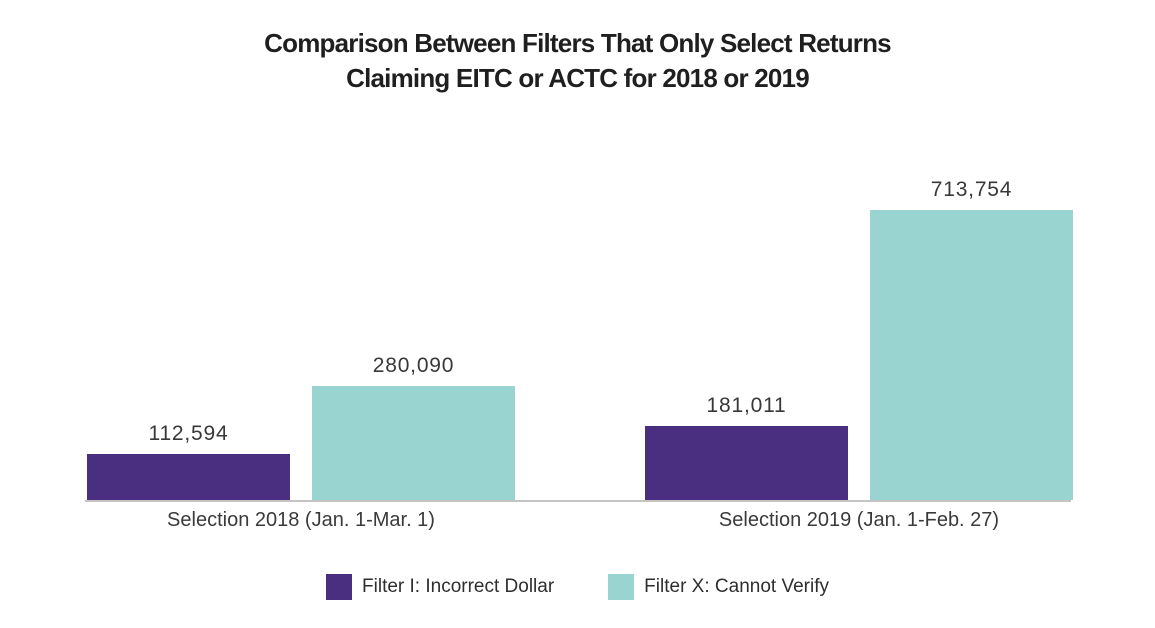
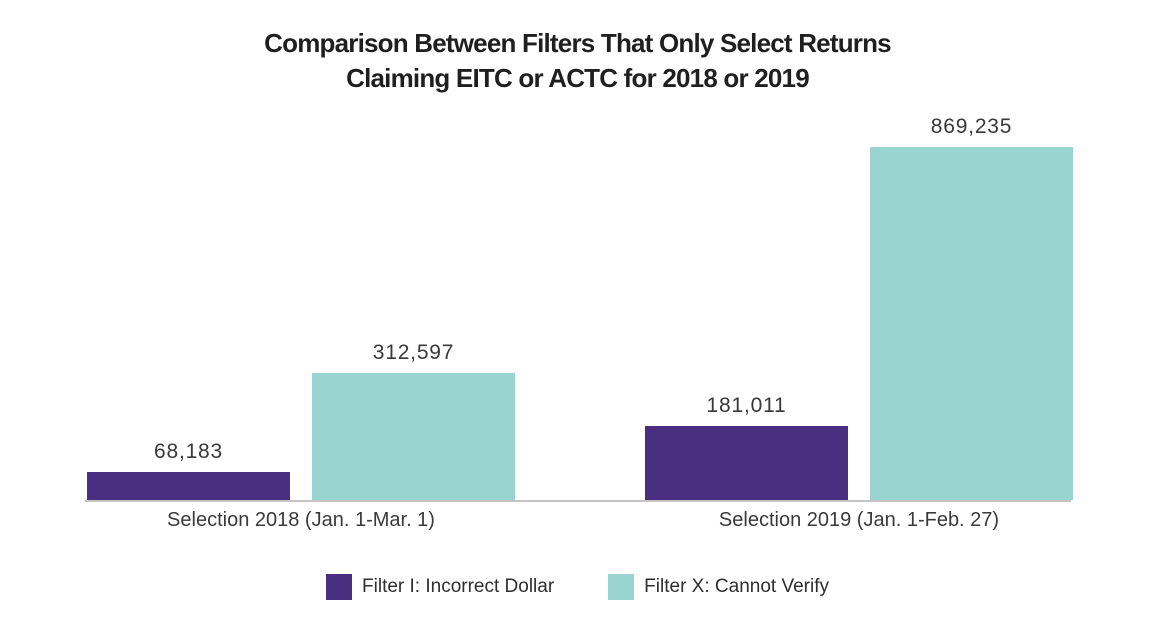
Filter I: Incorrect Dollar/Selection 2018 (Jan. 1-Mar. 1): 112,594 -> 68,183
Filter X: Cannot Verify/Selection 2018 (Jan. 1-Mar. 1): 280,090 -> 312,597
Filter X: Cannot Verify/Selection 2019 (Jan. 1-Feb. 27): 713,754 -> 869,235
